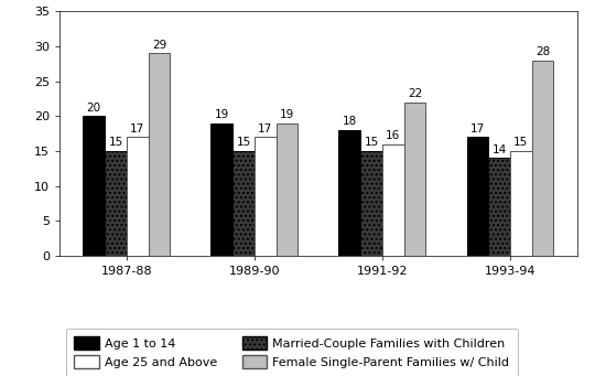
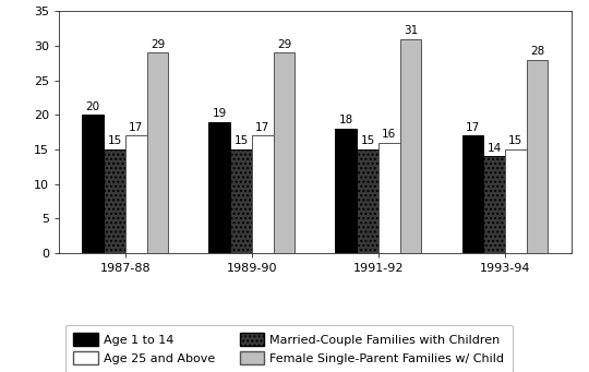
Female Single-Parent Families w/ Child/1989-90: 19 -> 29
Female Single-Parent Families w/ Child/1991-92: 22 -> 31
